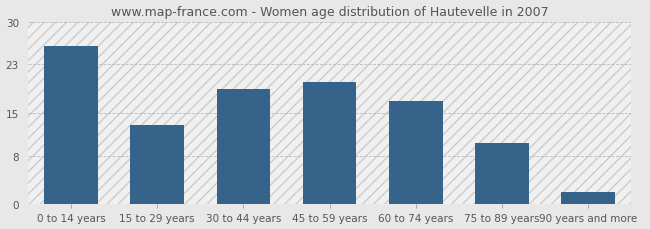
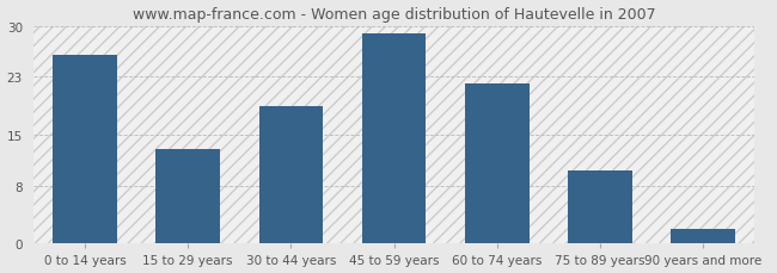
45 to 59 years: 20 -> 29
60 to 74 years: 17 -> 22
